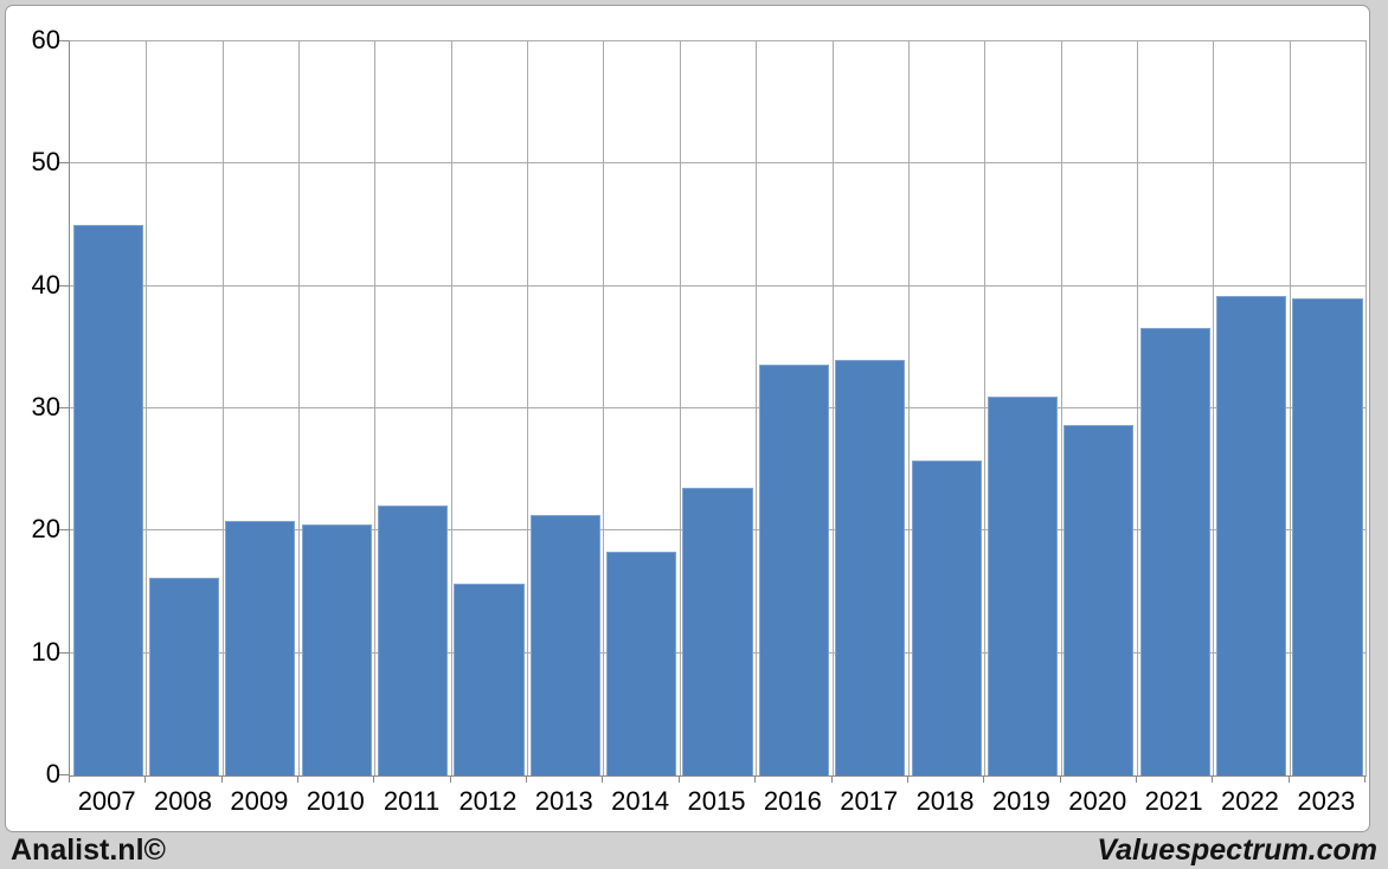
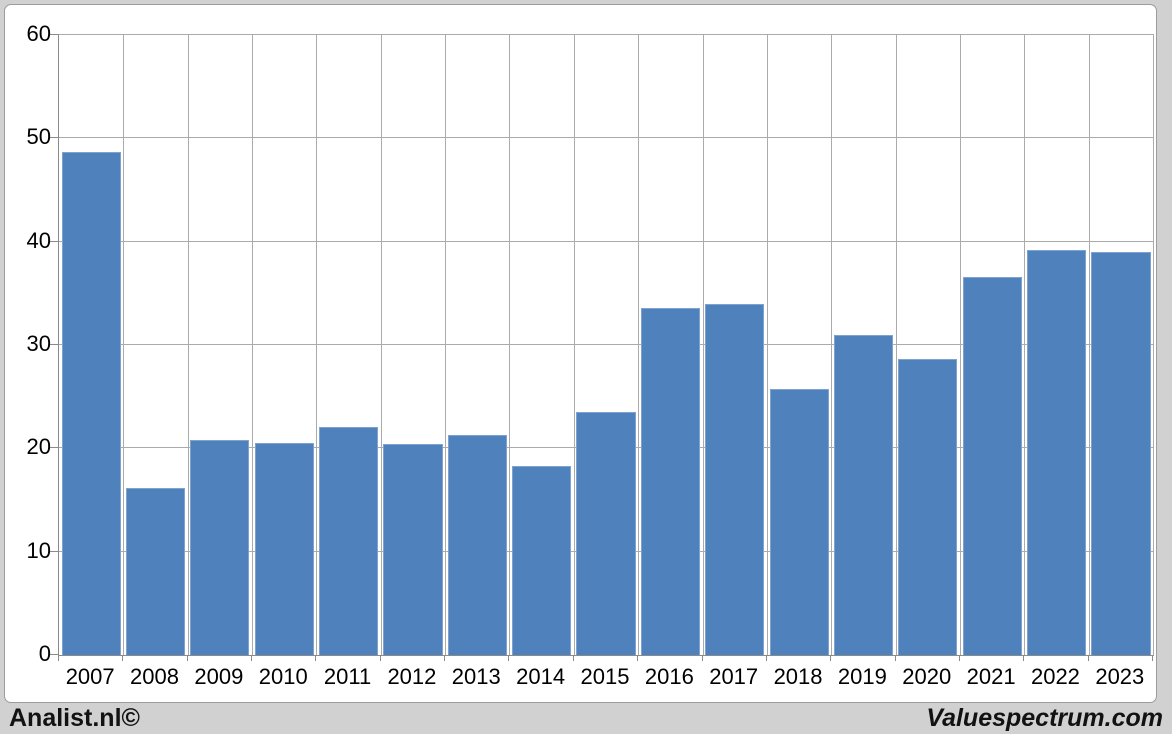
2007: 45.0 -> 48.7
2012: 15.7 -> 20.4
